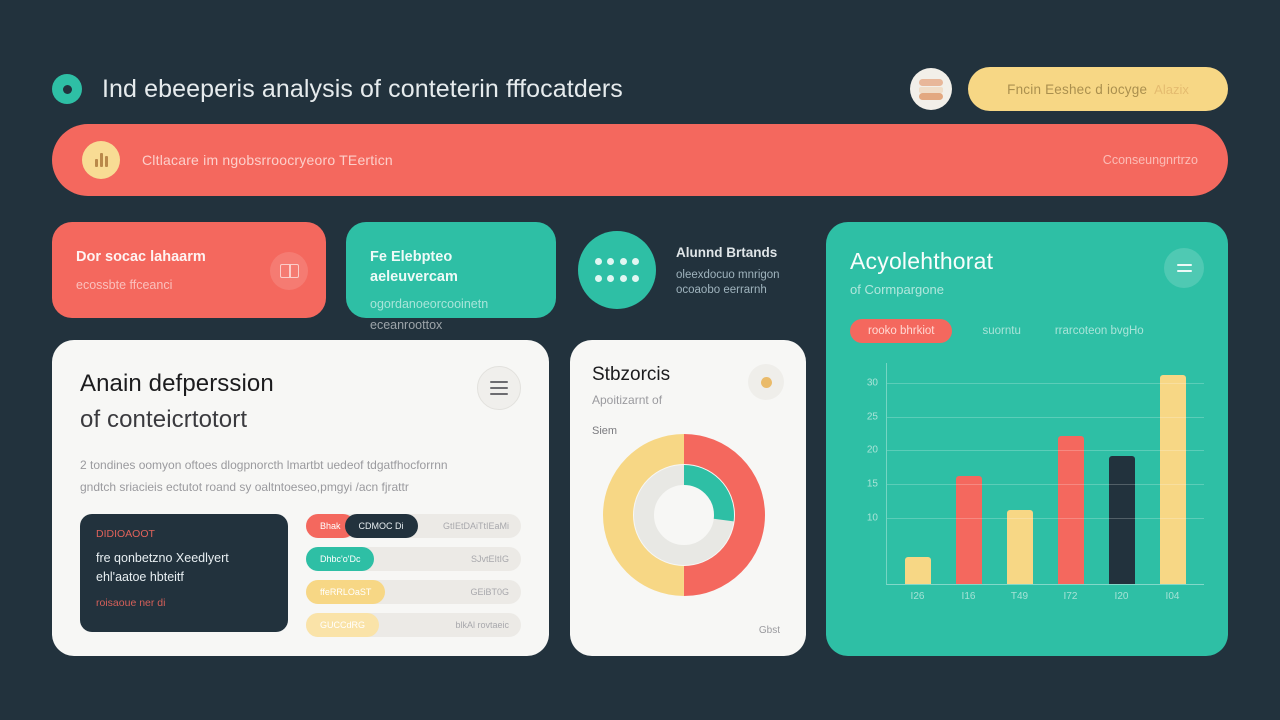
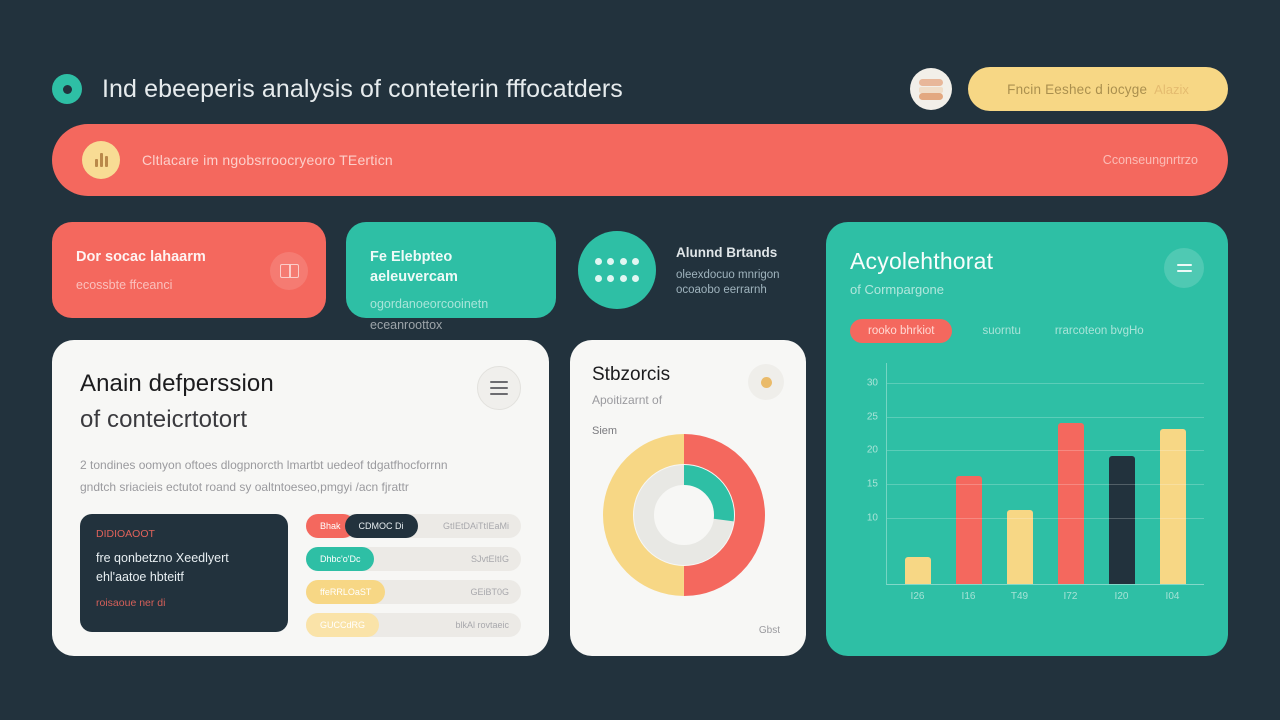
I72: 22 -> 24
I04: 31 -> 23
